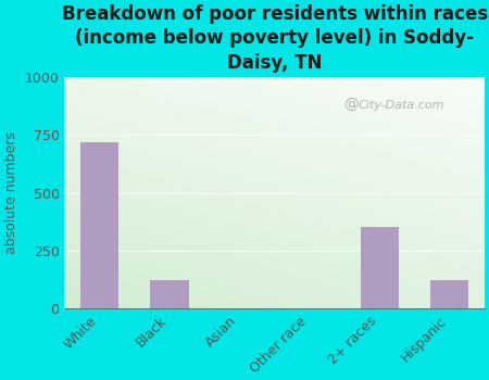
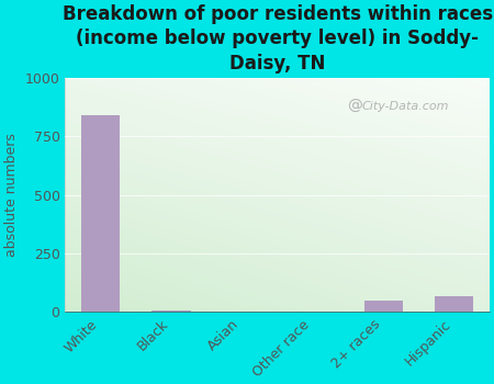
White: 720 -> 840
Black: 125 -> 5
2+ races: 355 -> 50
Hispanic: 125 -> 65
